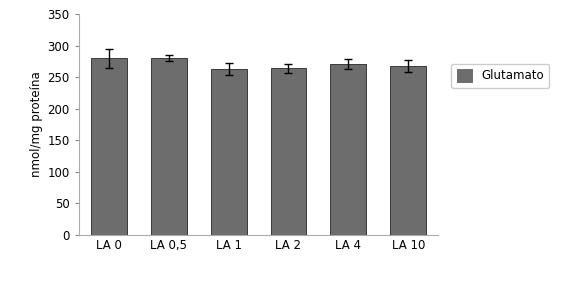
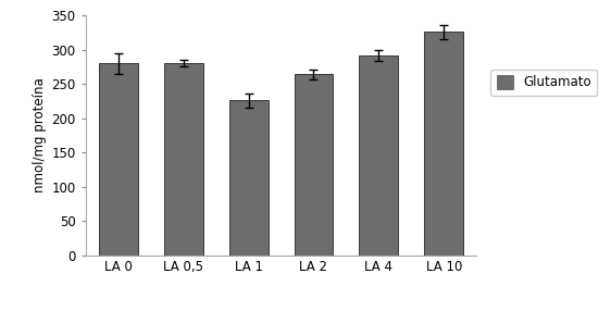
LA 1: 263 -> 226
LA 4: 271 -> 292
LA 10: 268 -> 326
